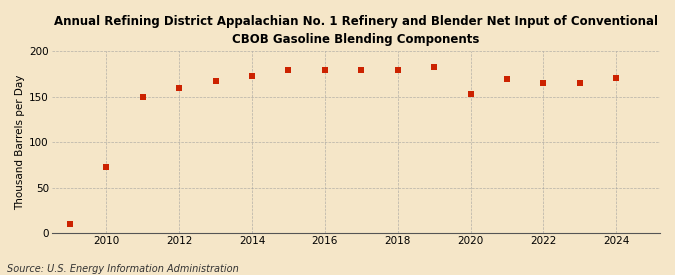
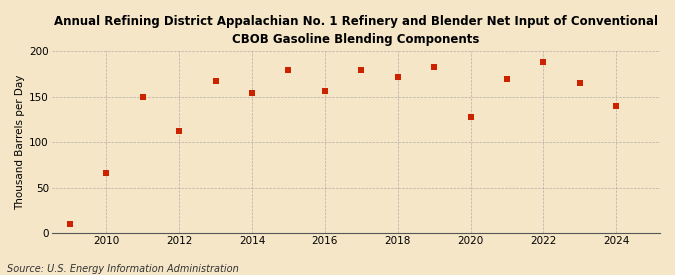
2010: 73 -> 66
2012: 160 -> 112
2014: 173 -> 154
2016: 180 -> 156
2018: 180 -> 172
2020: 153 -> 128
2022: 165 -> 188
2024: 171 -> 140
